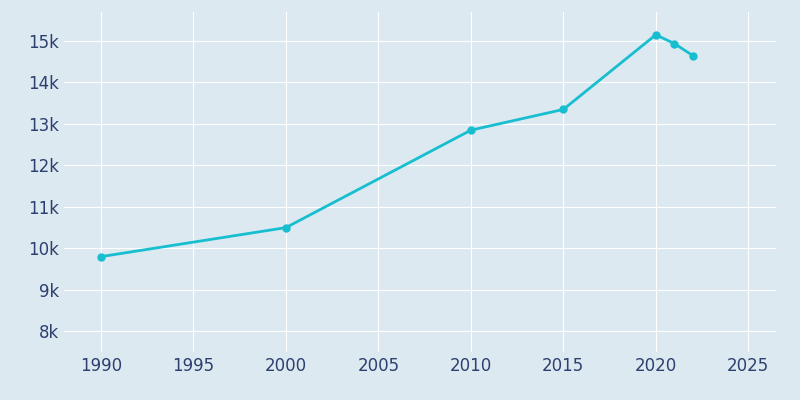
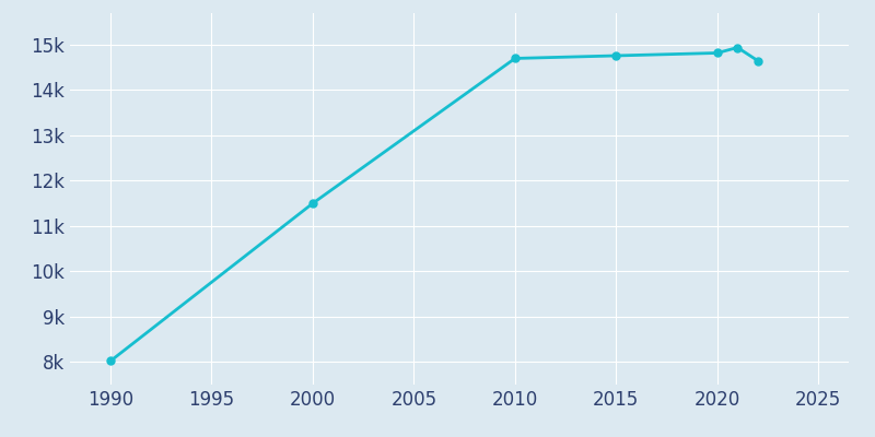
1990: 9.80k -> 8.02k
2000: 10.50k -> 11.50k
2010: 12.85k -> 14.70k
2015: 13.35k -> 14.76k
2020: 15.15k -> 14.82k
